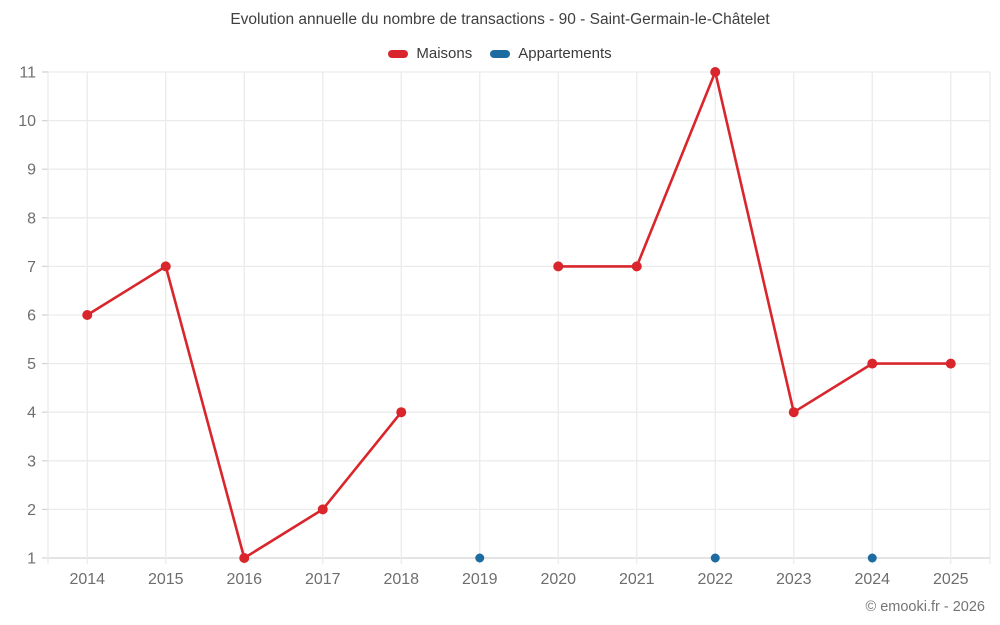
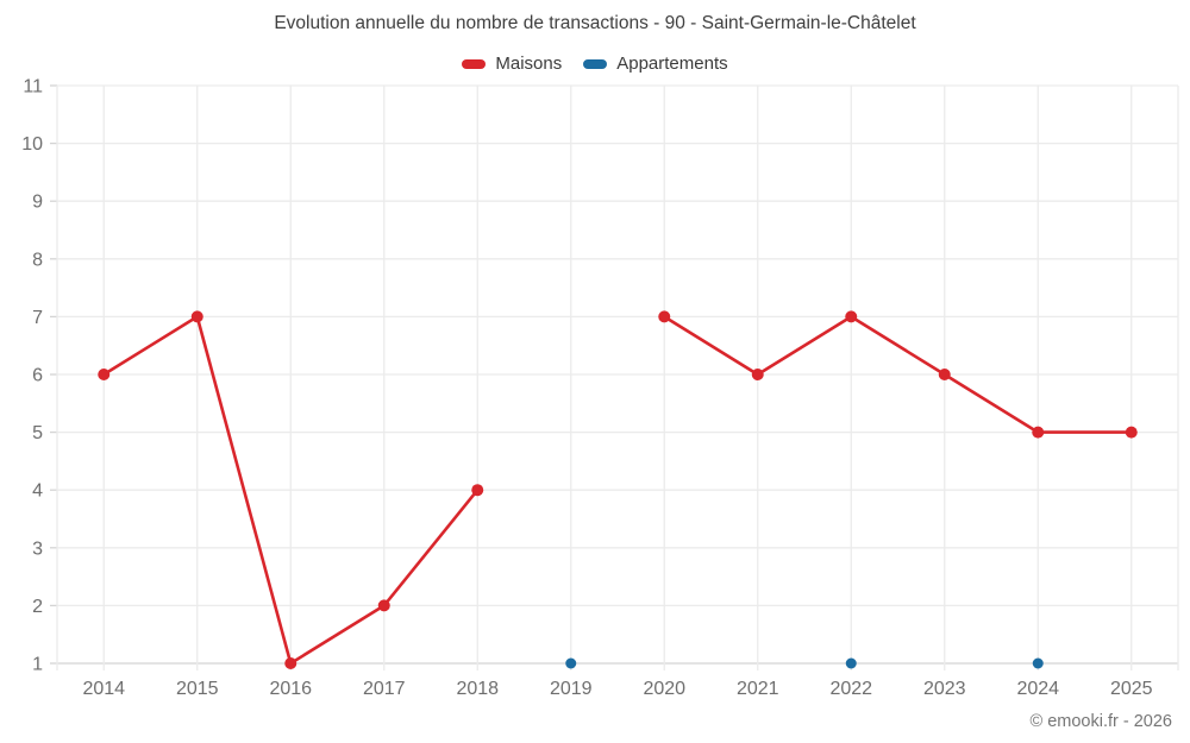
Maisons/2021: 7 -> 6
Maisons/2022: 11 -> 7
Maisons/2023: 4 -> 6
